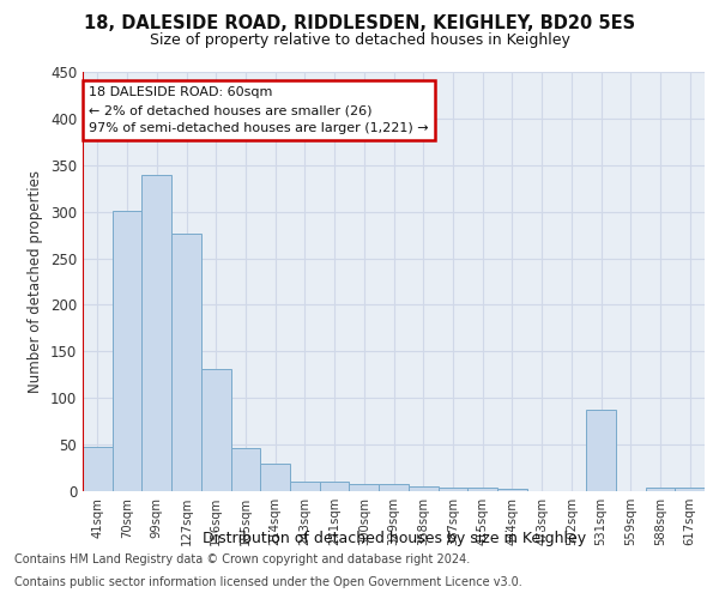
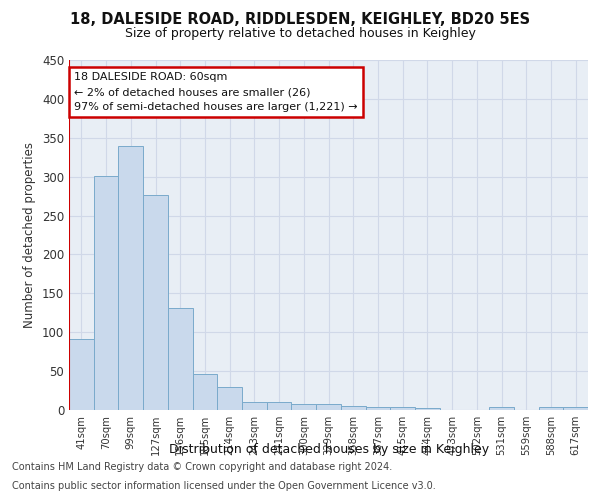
41sqm: 48 -> 91
531sqm: 88 -> 4
